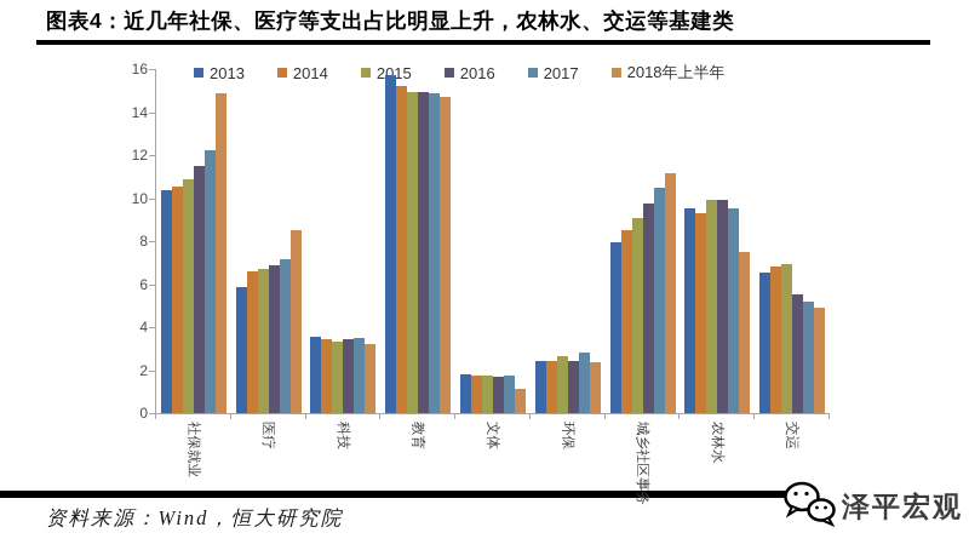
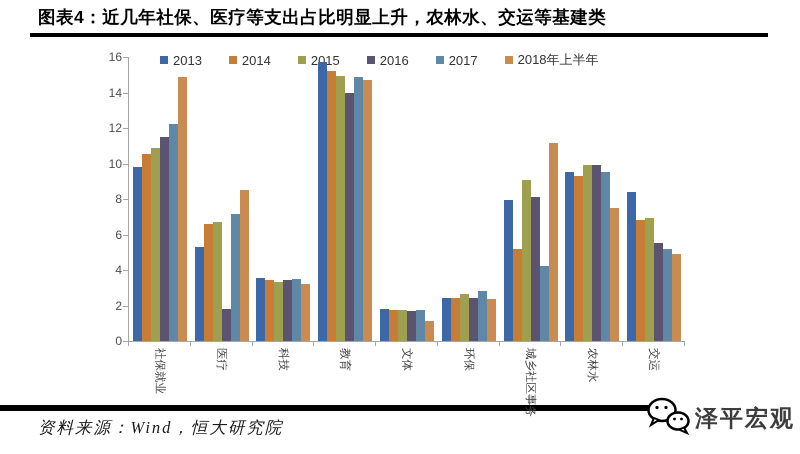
2013/社保就业: 10.3 -> 9.8
2013/医疗: 5.8 -> 5.3
2016/医疗: 6.9 -> 1.8
2016/教育: 14.9 -> 14.0
2014/城乡社区事务: 8.5 -> 5.2
2016/城乡社区事务: 9.8 -> 8.1
2017/城乡社区事务: 10.5 -> 4.2
2013/交运: 6.5 -> 8.4
